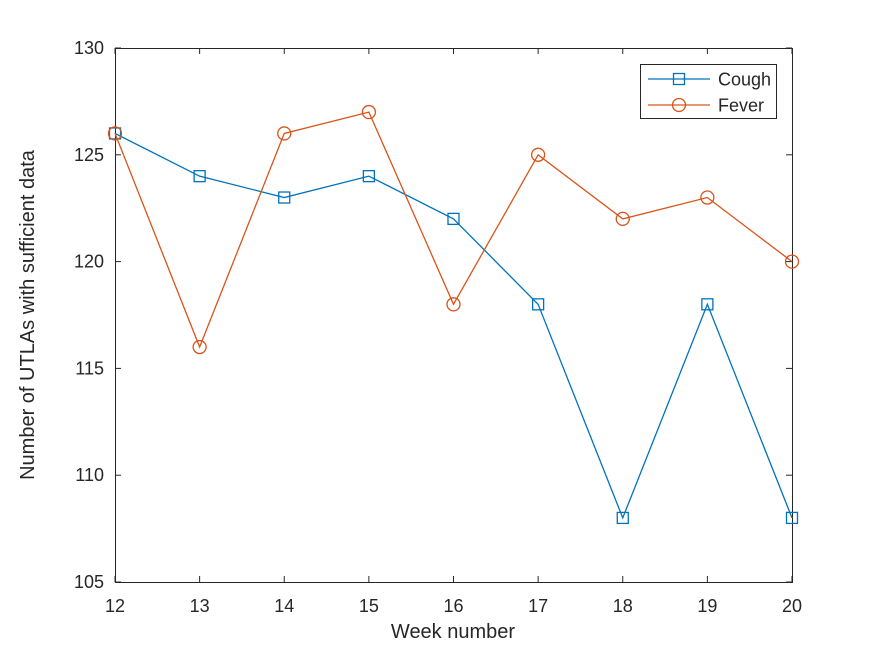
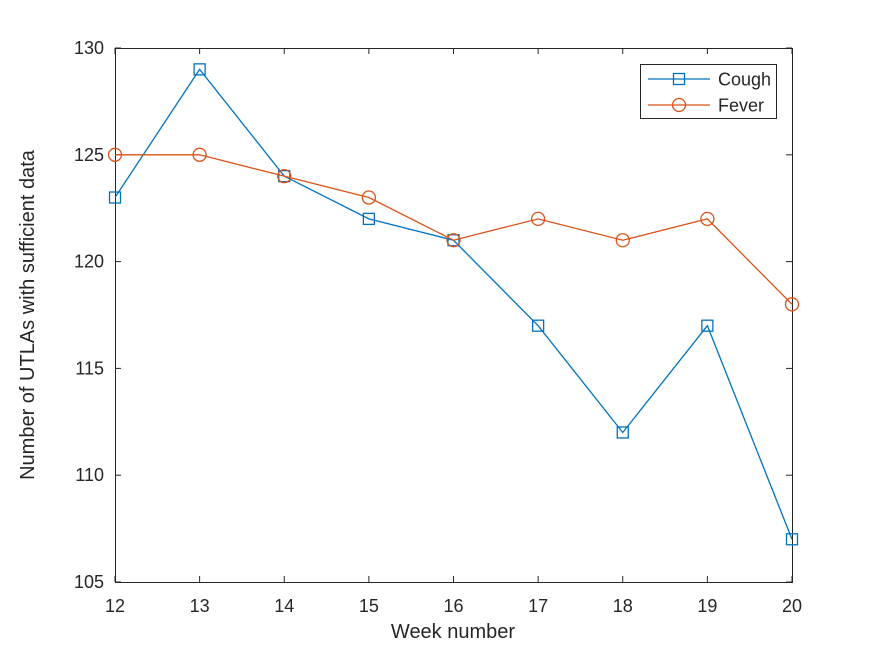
Cough/12: 126 -> 123
Fever/12: 126 -> 125
Cough/13: 124 -> 129
Fever/13: 116 -> 125
Cough/14: 123 -> 124
Fever/14: 126 -> 124
Cough/15: 124 -> 122
Fever/15: 127 -> 123
Cough/16: 122 -> 121
Fever/16: 118 -> 121
Cough/17: 118 -> 117
Fever/17: 125 -> 122
Cough/18: 108 -> 112
Fever/18: 122 -> 121
Cough/19: 118 -> 117
Fever/19: 123 -> 122
Cough/20: 108 -> 107
Fever/20: 120 -> 118
